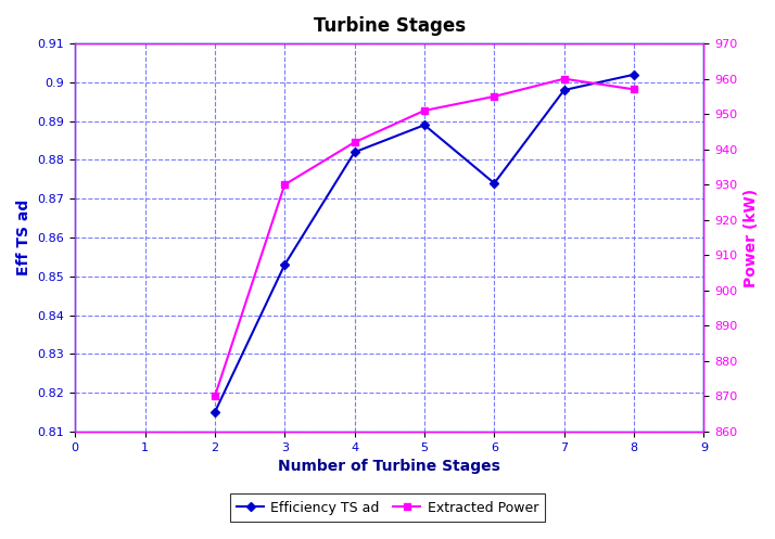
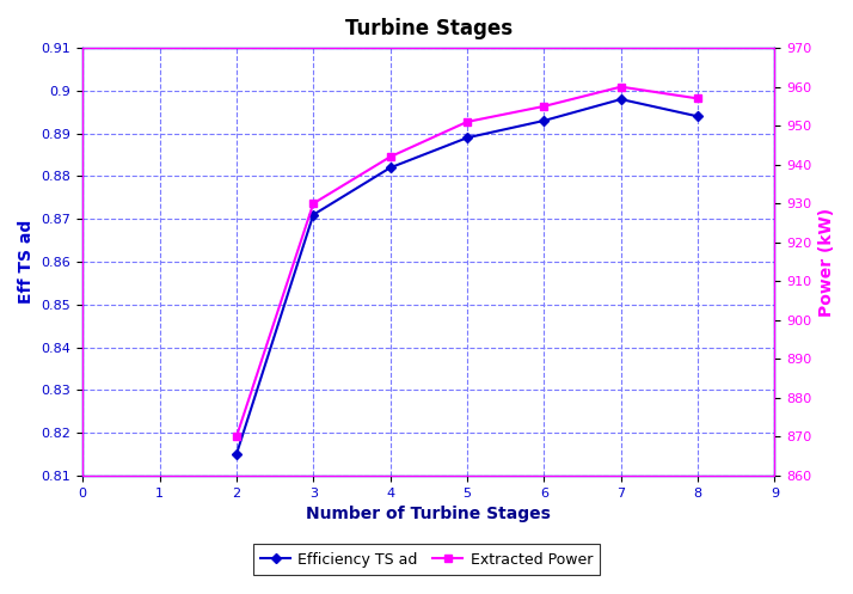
Efficiency TS ad/3: 0.853 -> 0.871
Efficiency TS ad/6: 0.874 -> 0.893
Efficiency TS ad/8: 0.902 -> 0.894
